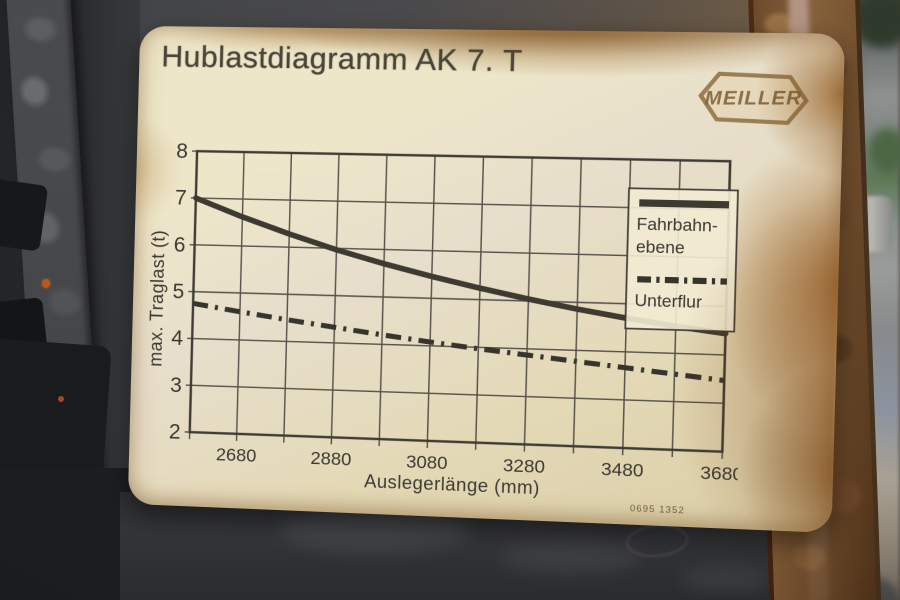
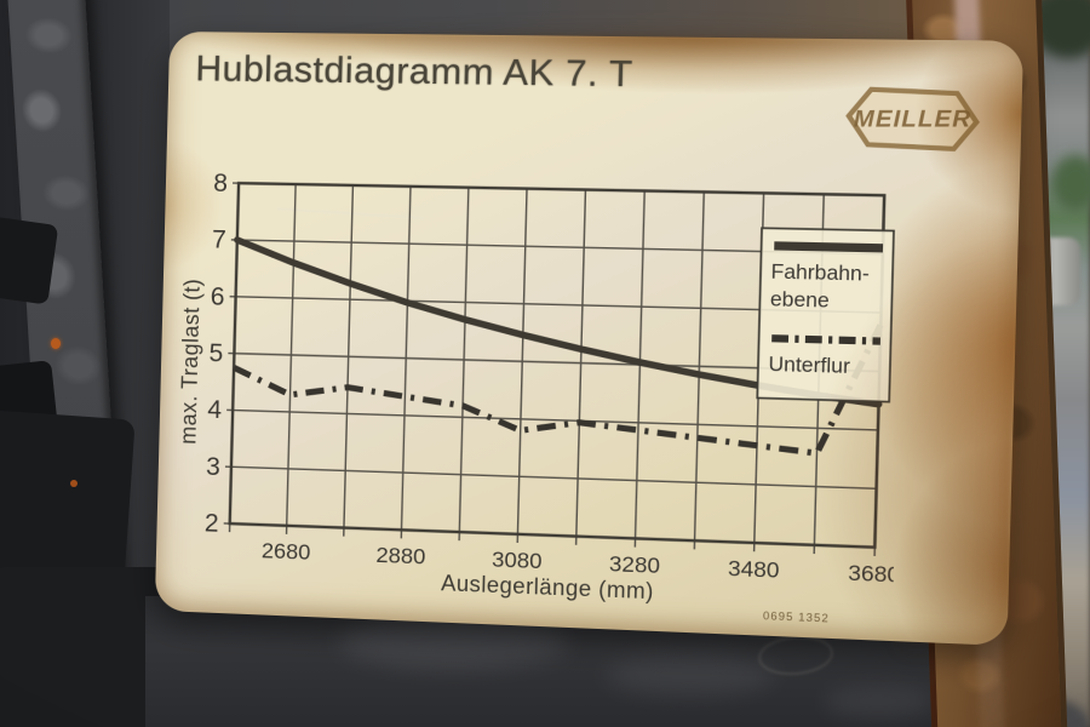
Unterflur/2680: 4.6 -> 4.3
Unterflur/3080: 4.1 -> 3.8
Unterflur/3680: 3.5 -> 5.8
